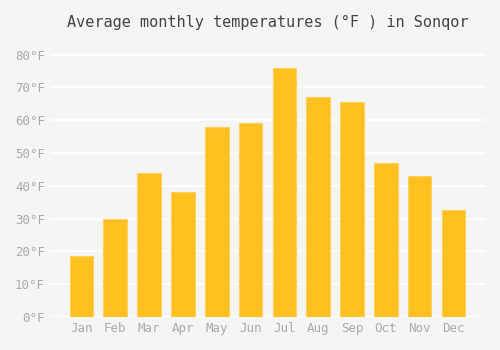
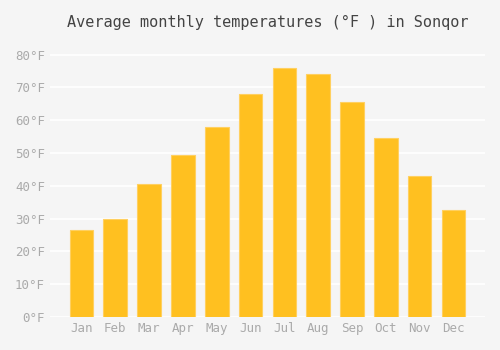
Jan: 18.5°F -> 26.5°F
Mar: 44.0°F -> 40.5°F
Apr: 38.0°F -> 49.5°F
Jun: 59.0°F -> 68.0°F
Aug: 67.0°F -> 74.0°F
Oct: 47.0°F -> 54.5°F
